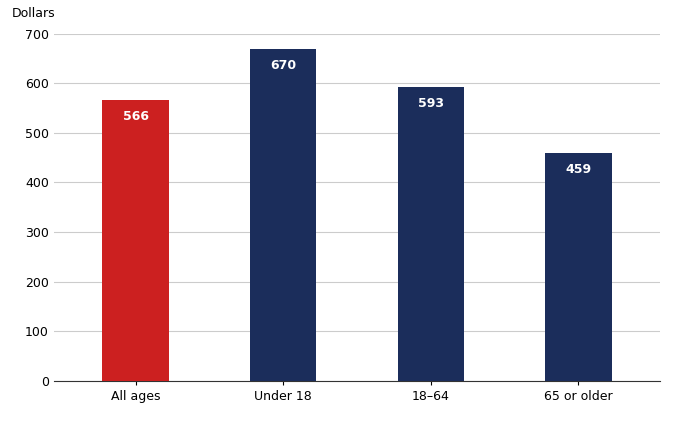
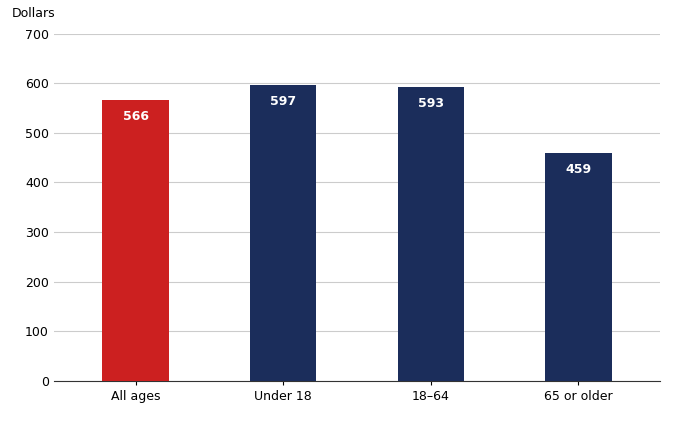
Under 18: 670 -> 597
